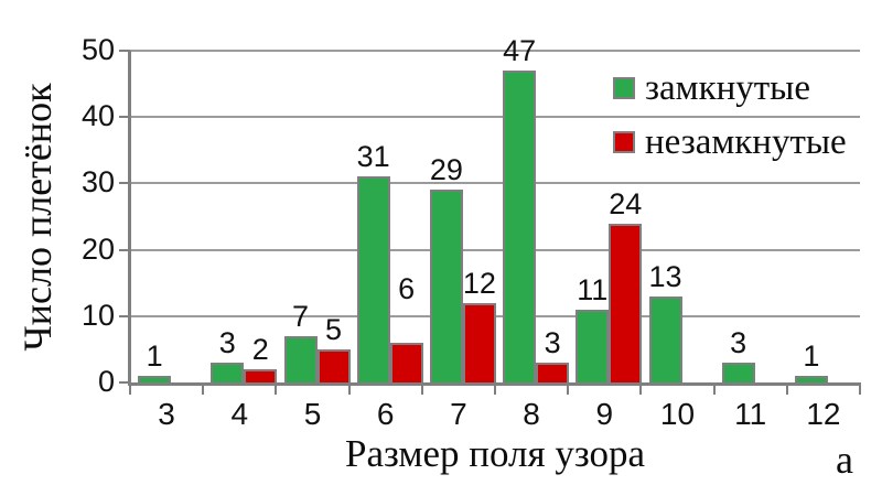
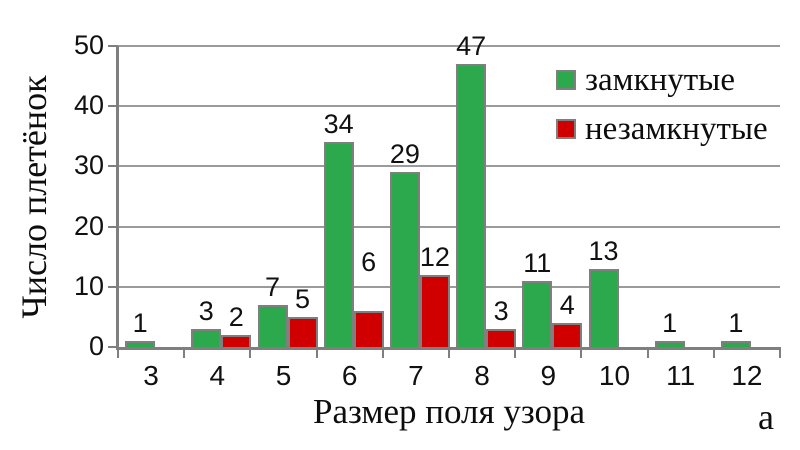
замкнутые/6: 31 -> 34
незамкнутые/9: 24 -> 4
замкнутые/11: 3 -> 1
